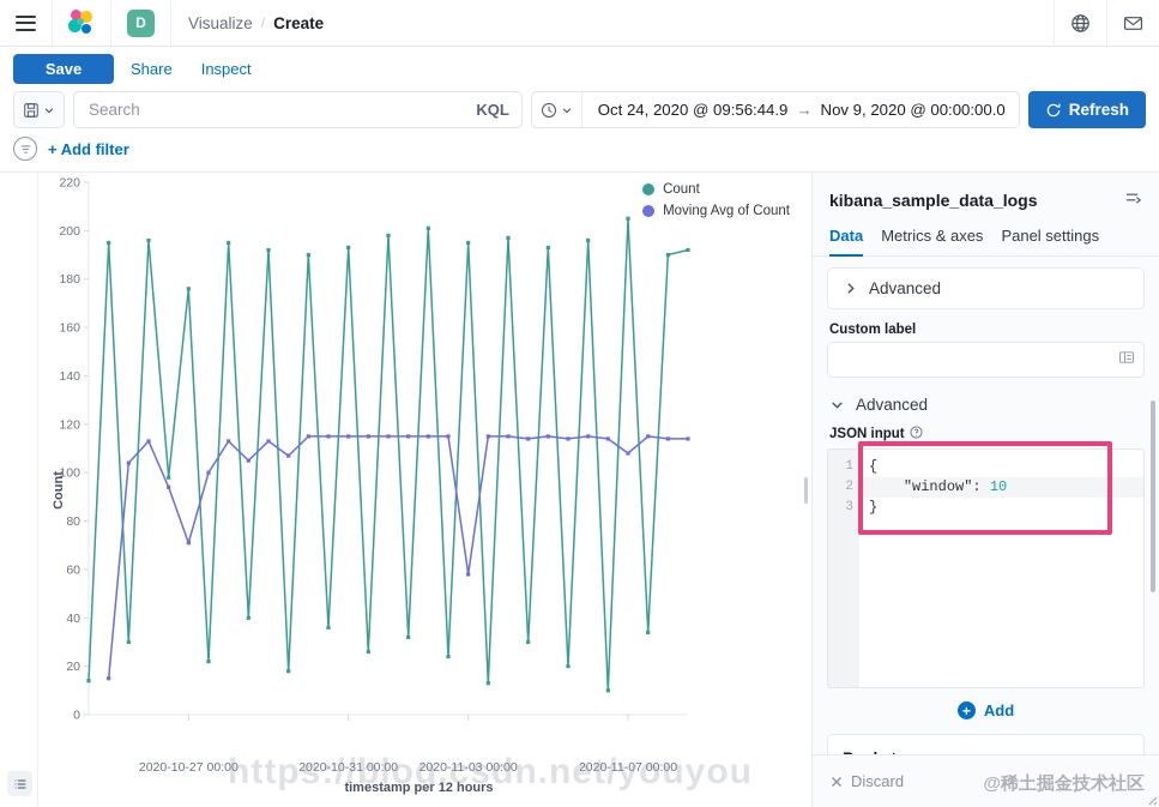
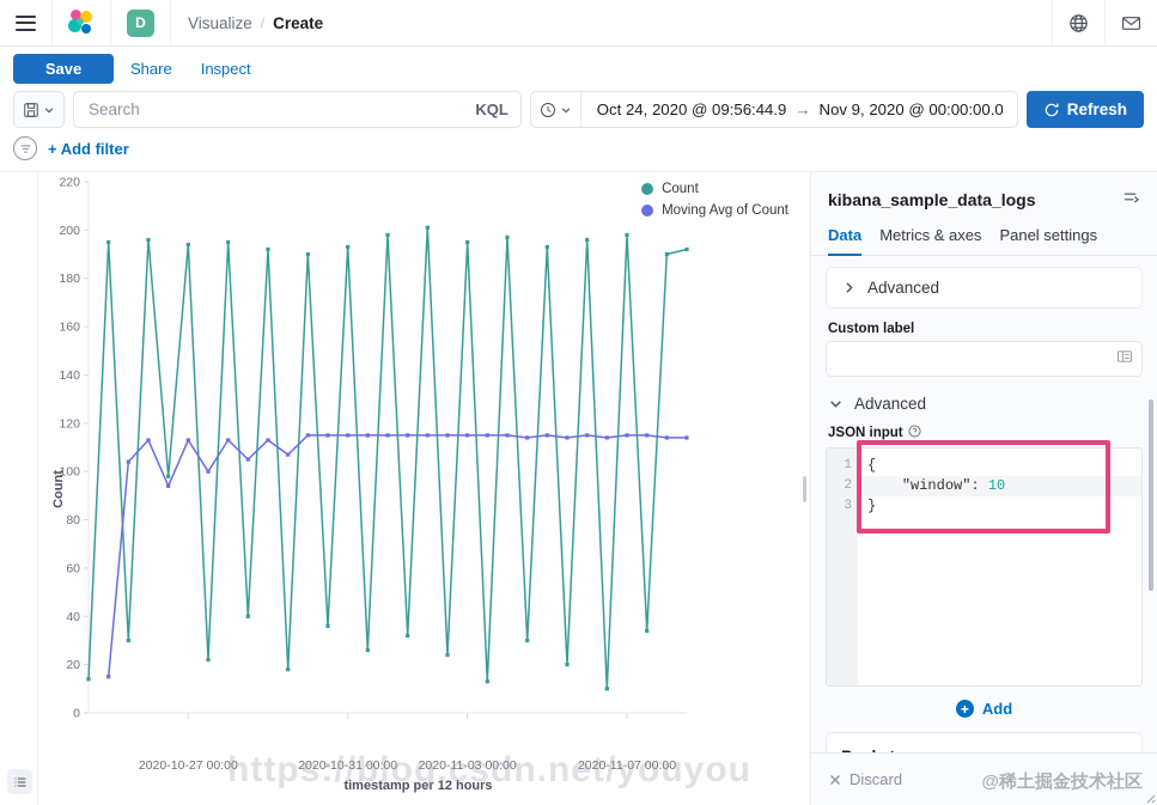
Count/2020-10-27 00:00: 176 -> 194
Moving Avg of Count/2020-10-27 00:00: 71 -> 113
Moving Avg of Count/2020-11-03 00:00: 58 -> 115
Count/2020-11-07 00:00: 205 -> 198
Moving Avg of Count/2020-11-07 00:00: 108 -> 115
